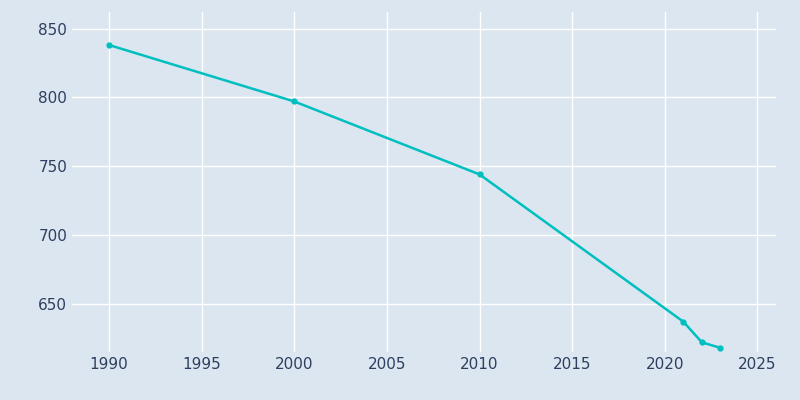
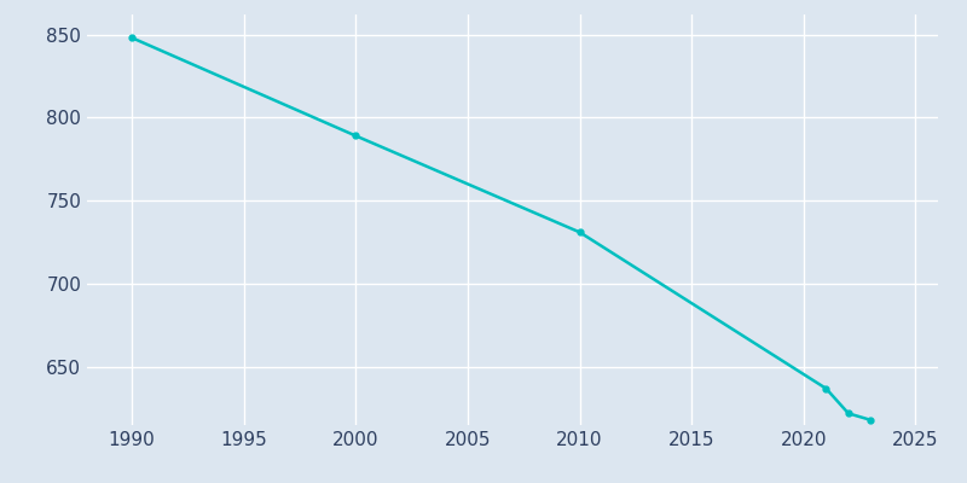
1990: 838 -> 848
2000: 797 -> 789
2010: 744 -> 731
